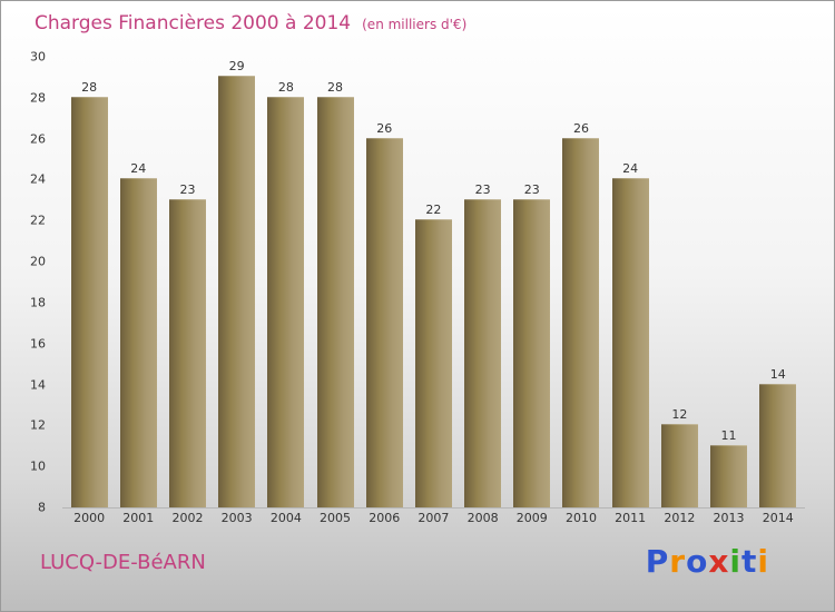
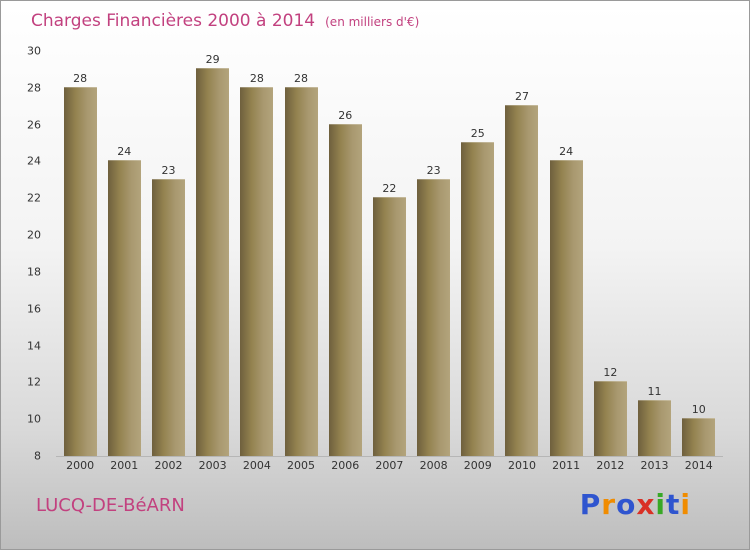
2009: 23 -> 25
2010: 26 -> 27
2014: 14 -> 10
